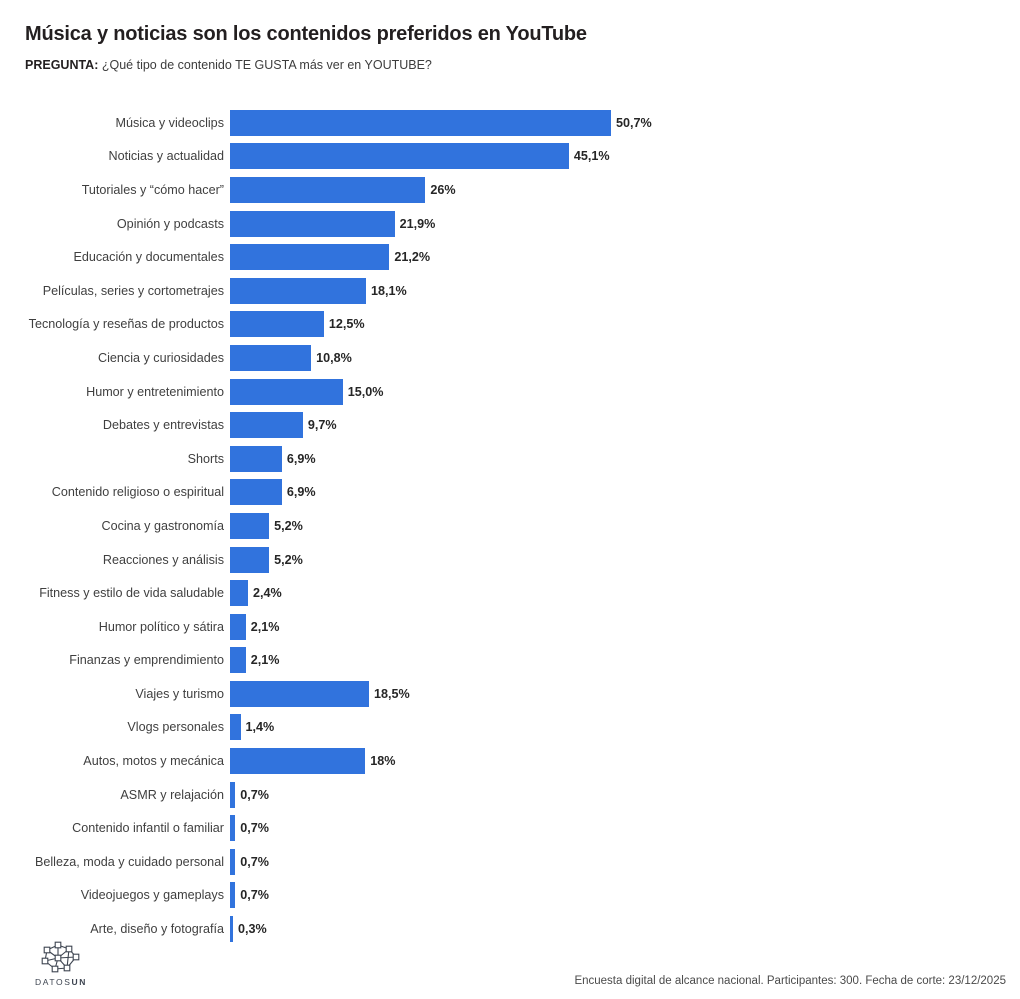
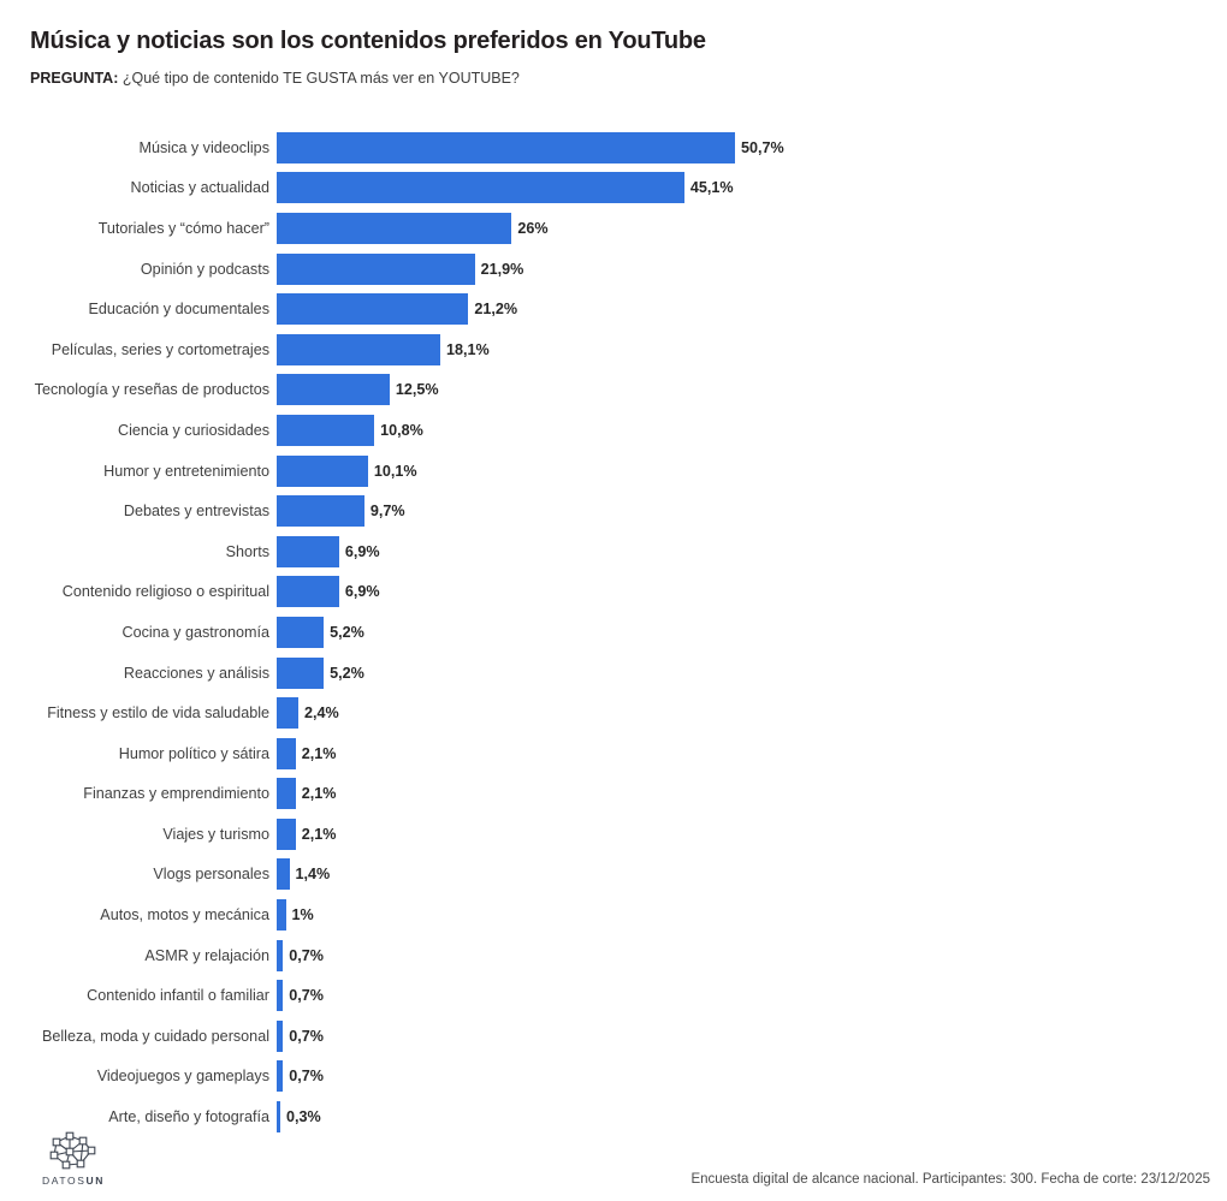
Humor y entretenimiento: 15,0% -> 10,1%
Viajes y turismo: 18,5% -> 2,1%
Autos, motos y mecánica: 18% -> 1%
